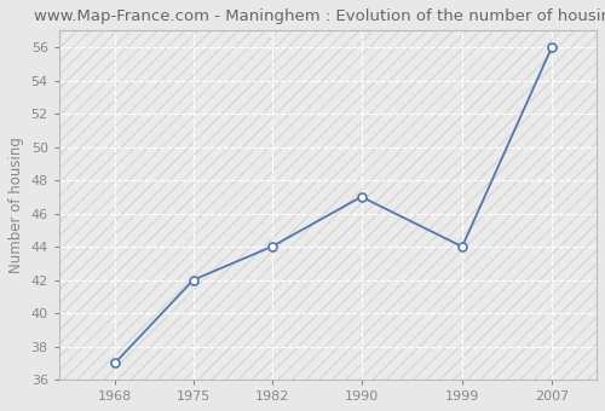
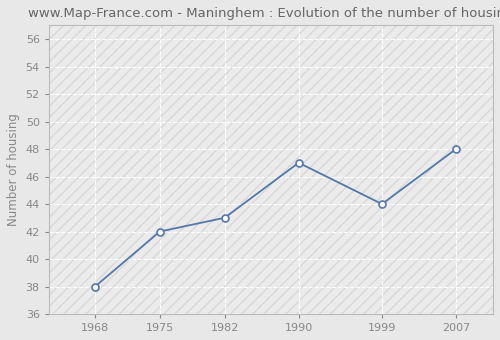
1968: 37 -> 38
1982: 44 -> 43
2007: 56 -> 48
